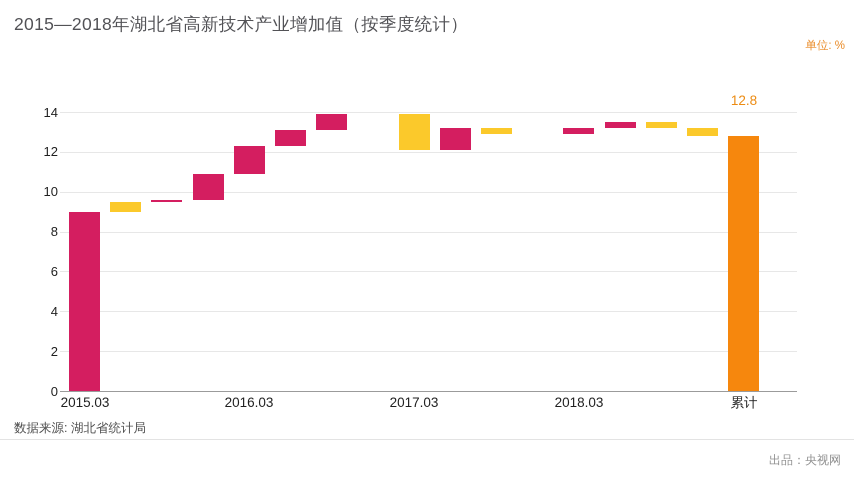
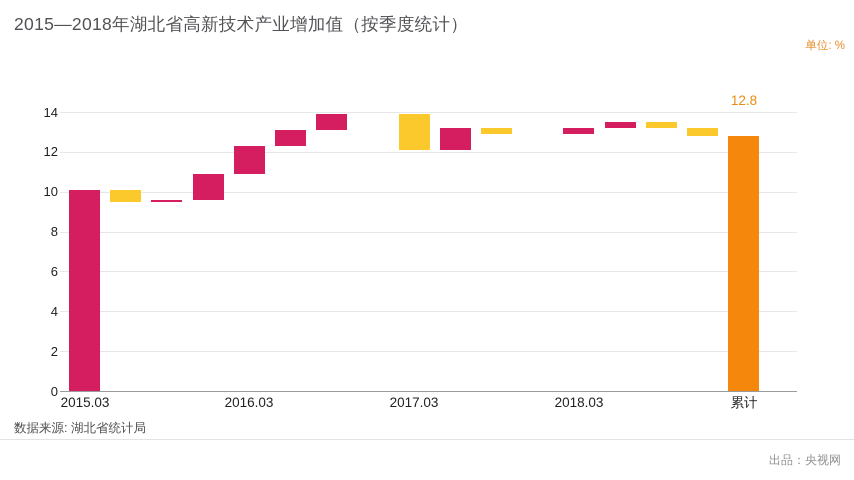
2015.03: 9.0 -> 10.1
